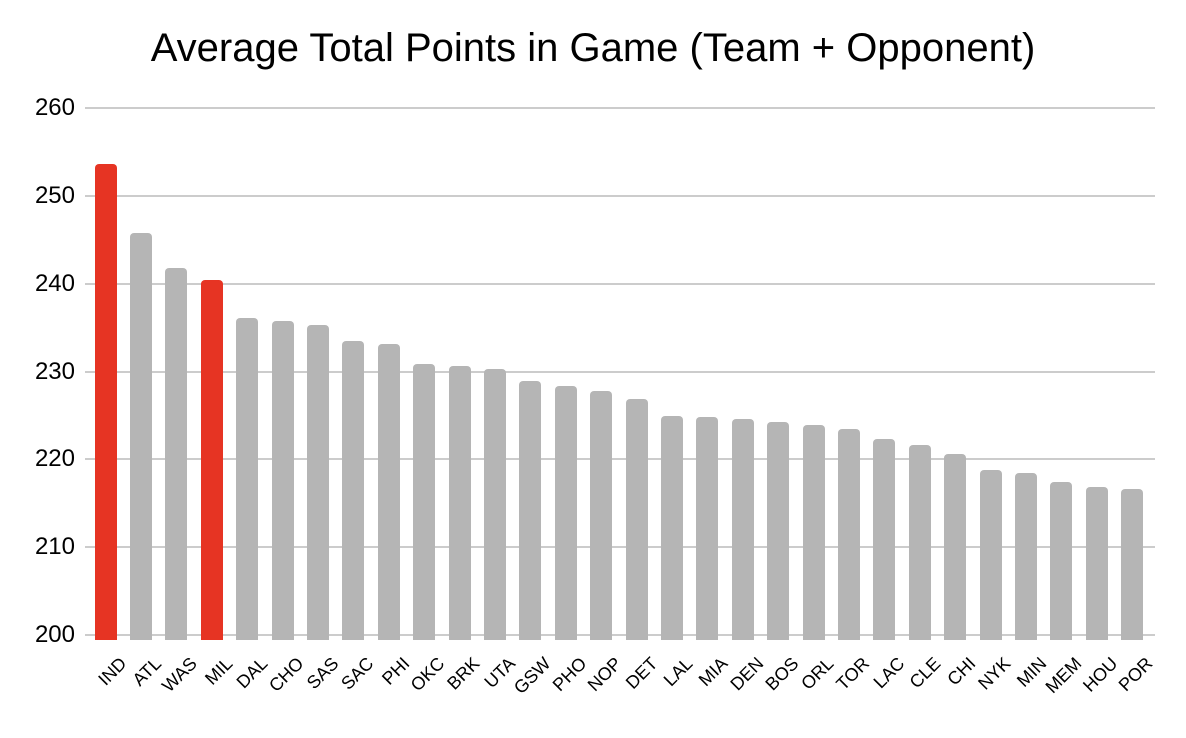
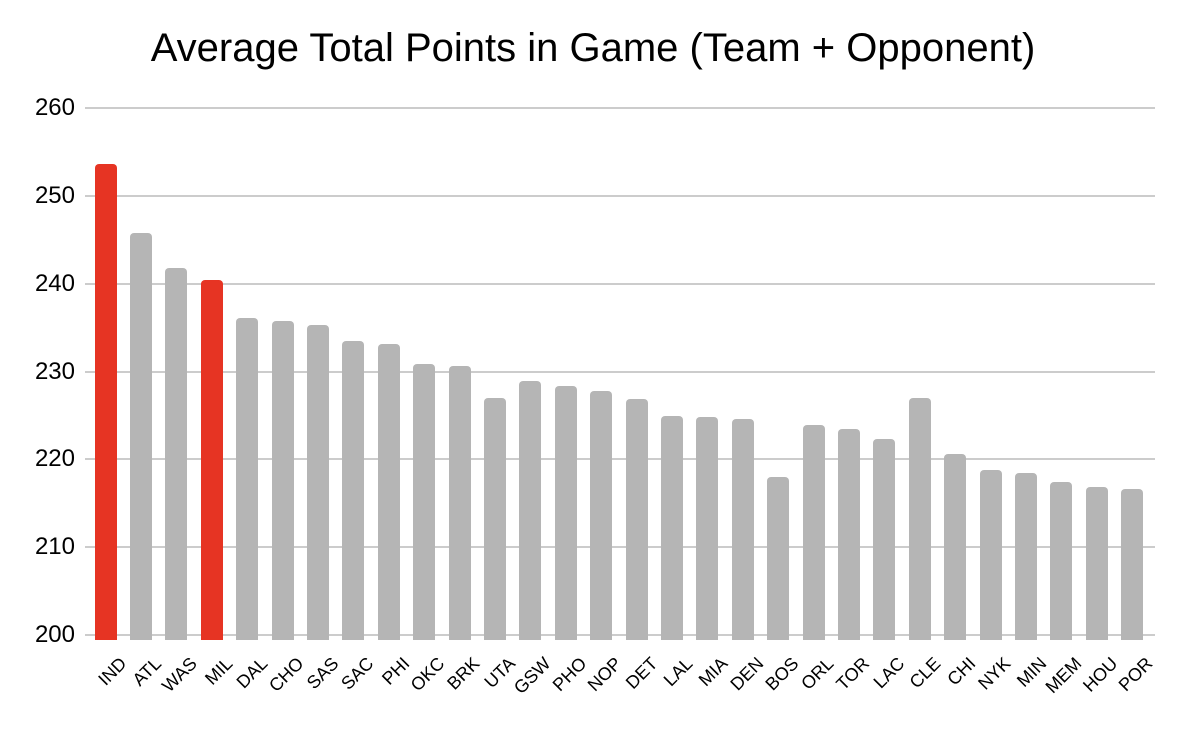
UTA: 230 -> 227
BOS: 224 -> 218
CLE: 222 -> 227
